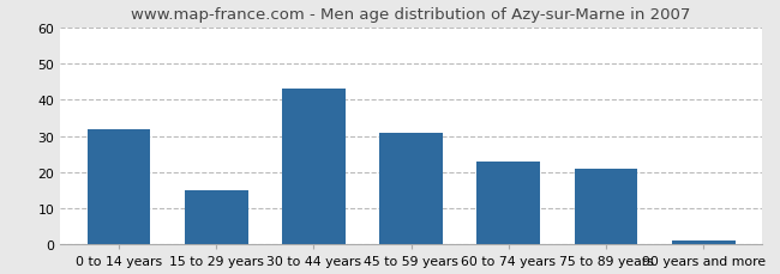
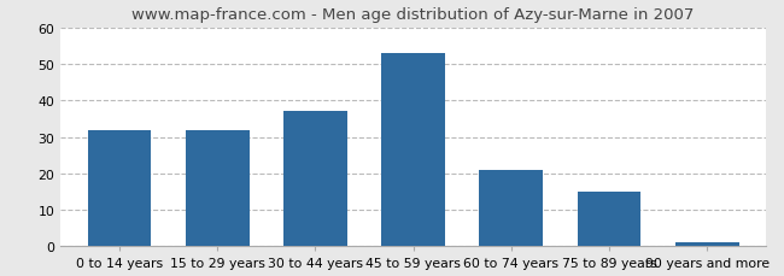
15 to 29 years: 15 -> 32
30 to 44 years: 43 -> 37
45 to 59 years: 31 -> 53
60 to 74 years: 23 -> 21
75 to 89 years: 21 -> 15
